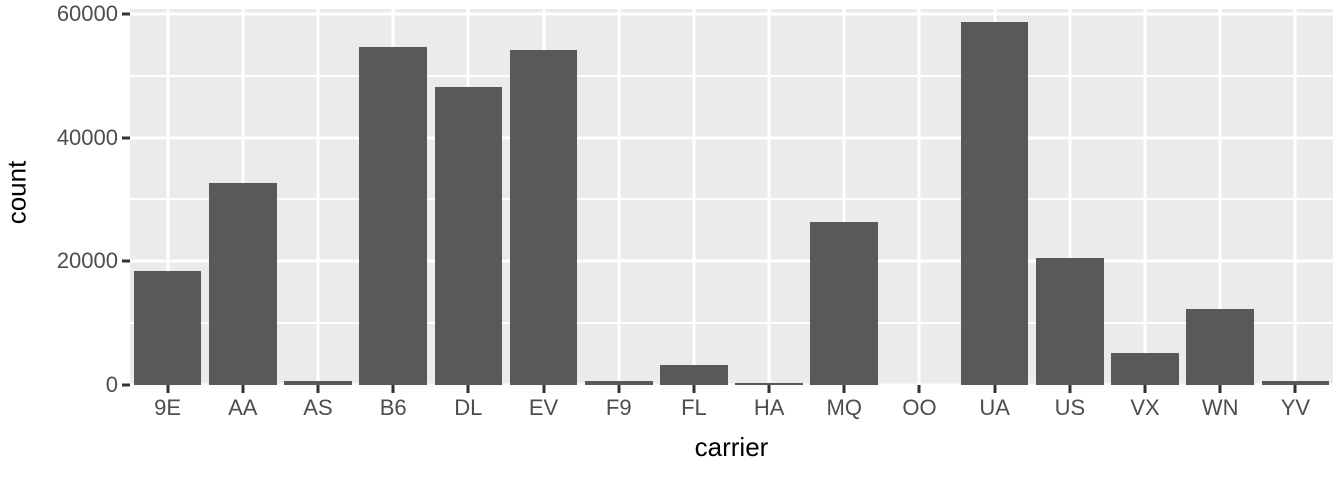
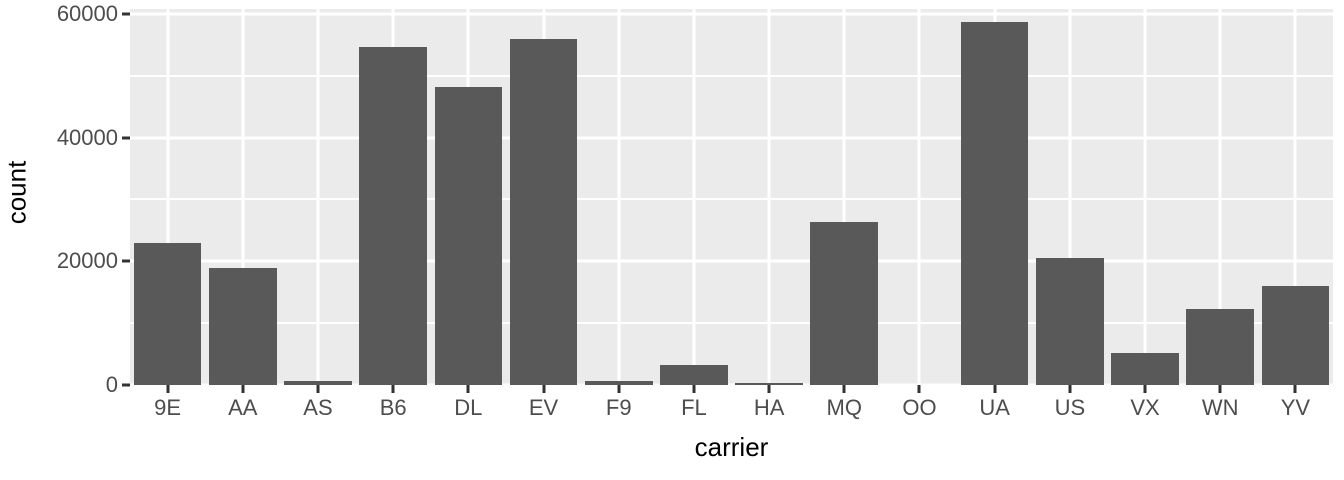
9E: 18000 -> 23000
AA: 33000 -> 19000
EV: 54000 -> 56000
YV: 1000 -> 16000
